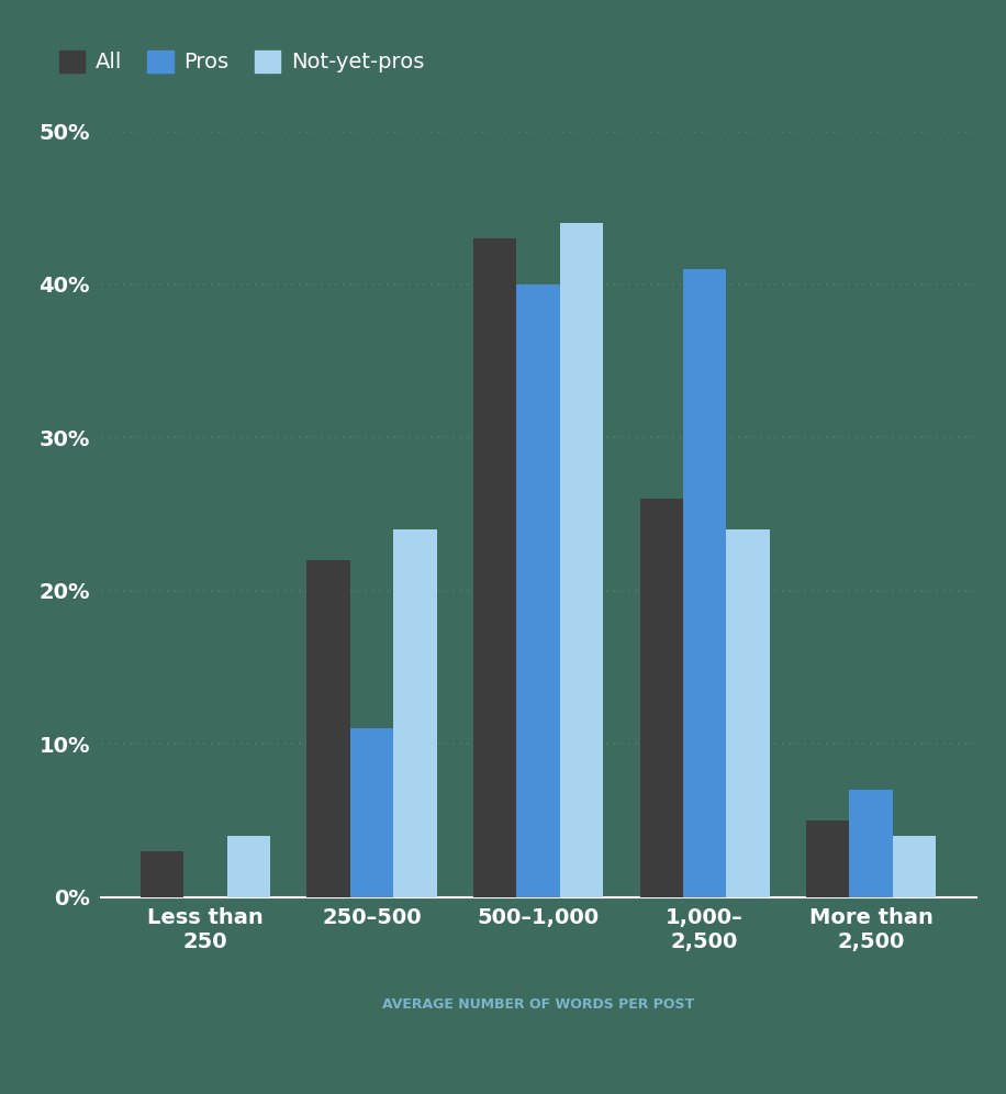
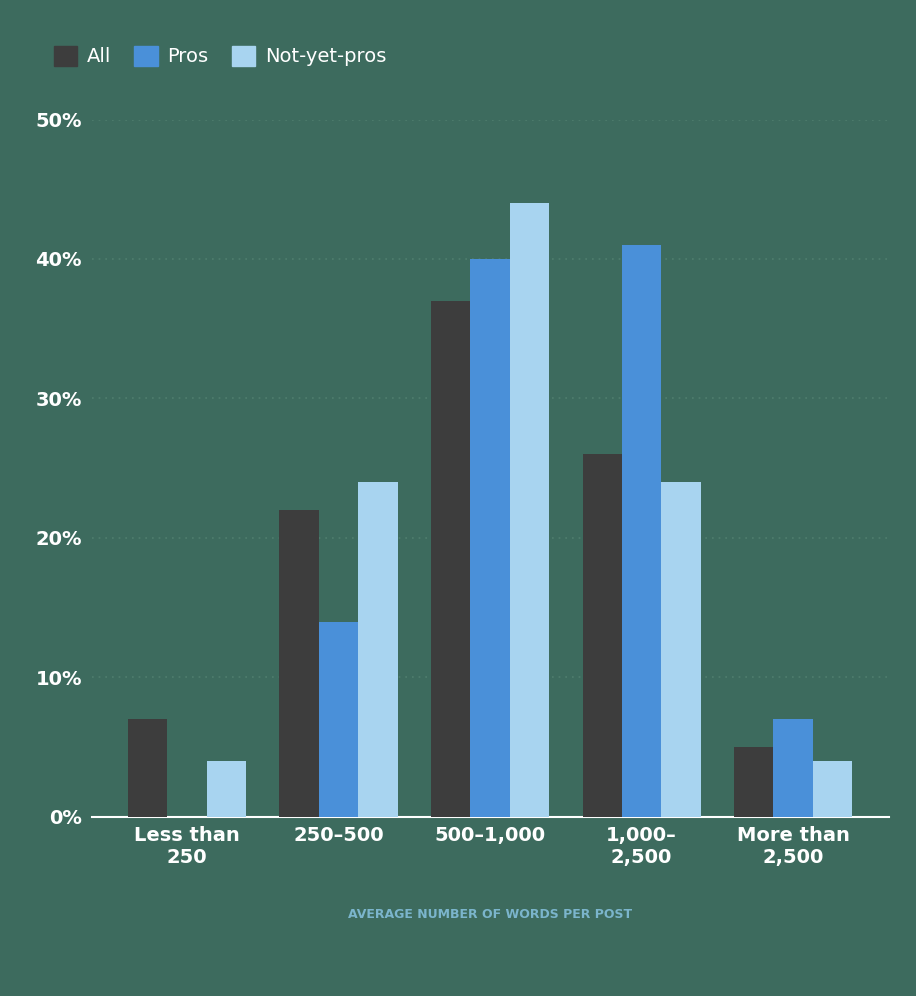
All/Less than 250: 3% -> 7%
Pros/250–500: 11% -> 14%
All/500–1,000: 43% -> 37%
